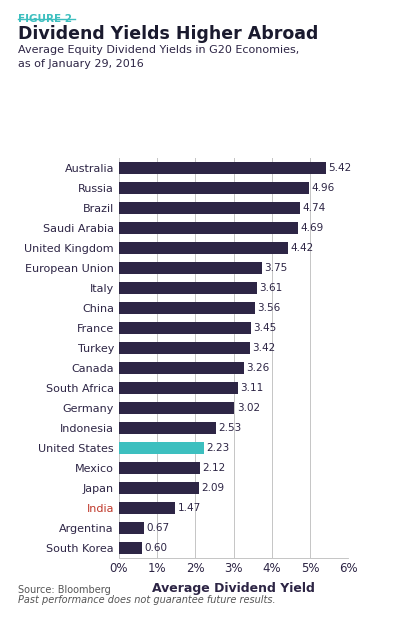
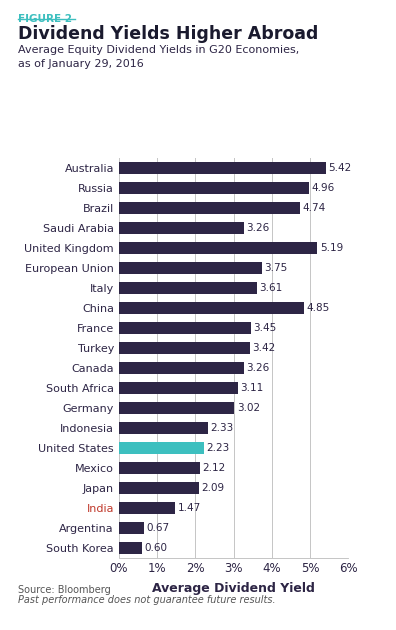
Saudi Arabia: 4.69 -> 3.26
United Kingdom: 4.42 -> 5.19
China: 3.56 -> 4.85
Indonesia: 2.53 -> 2.33
